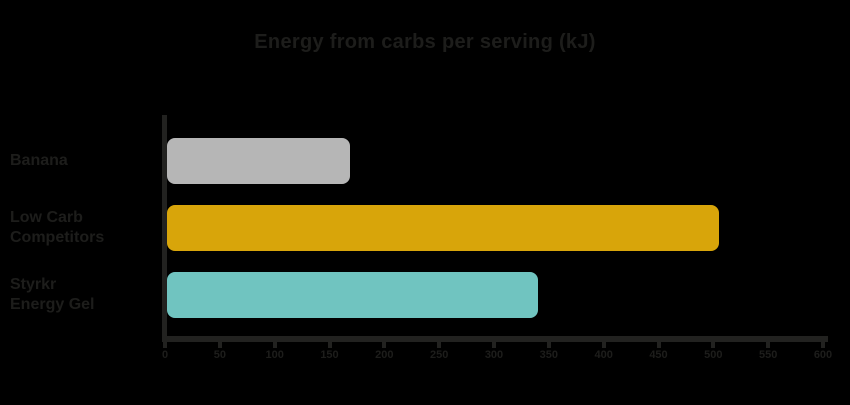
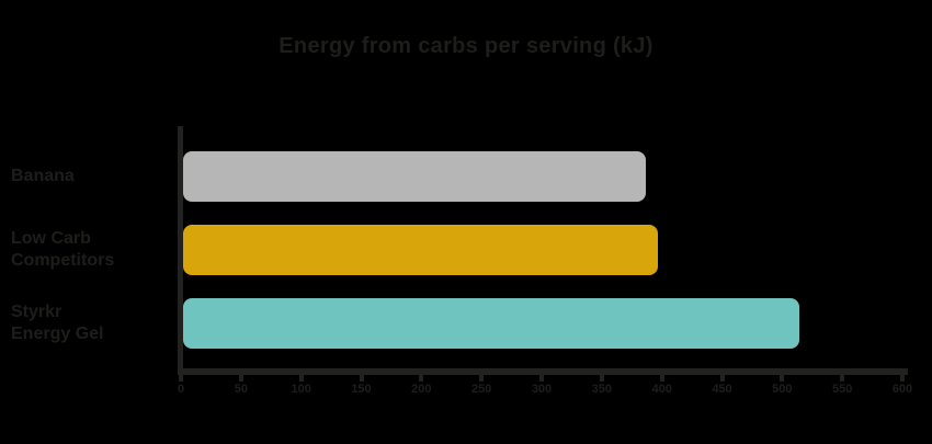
Banana: 167 -> 385
Low Carb Competitors: 503 -> 395
Styrkr Energy Gel: 338 -> 512
